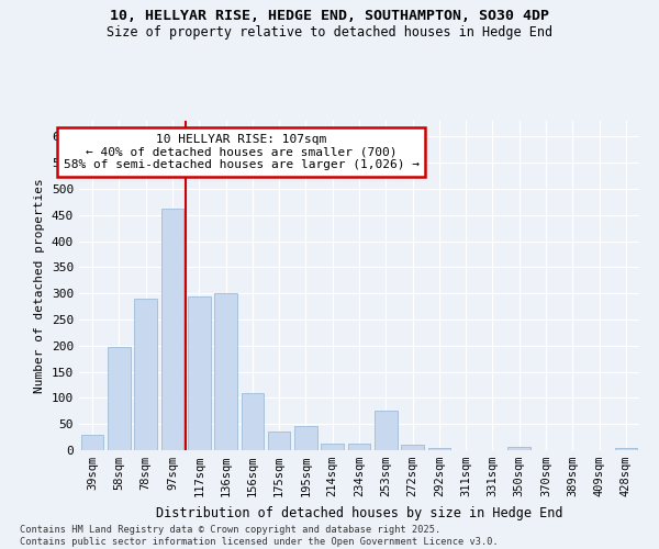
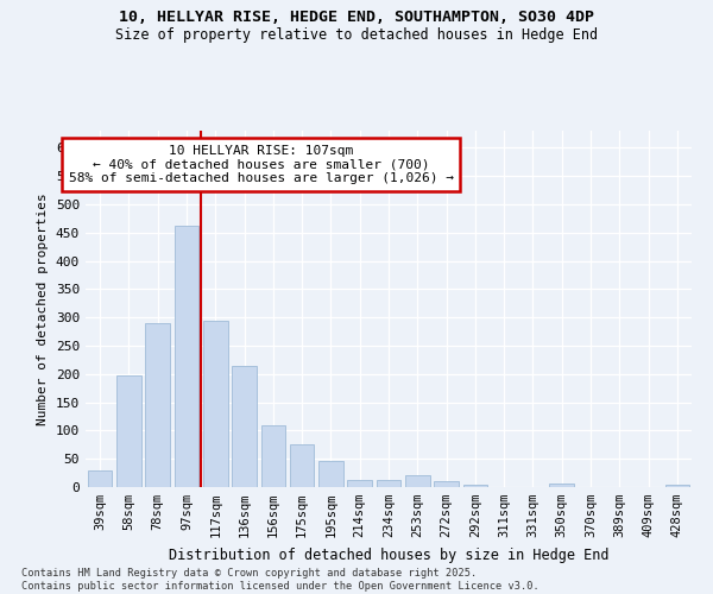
136sqm: 300 -> 215
175sqm: 35 -> 75
253sqm: 75 -> 20
